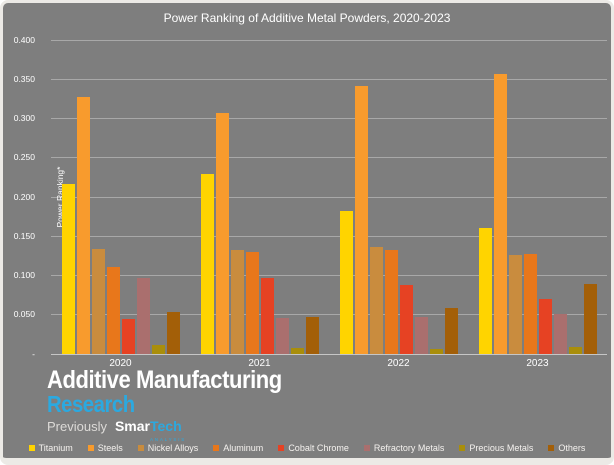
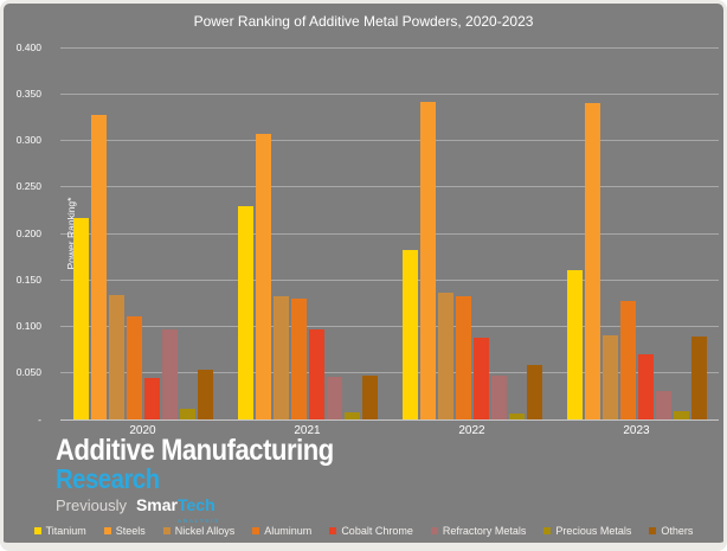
Steels/2023: 0.36 -> 0.34
Nickel Alloys/2023: 0.13 -> 0.09
Refractory Metals/2023: 0.05 -> 0.03
